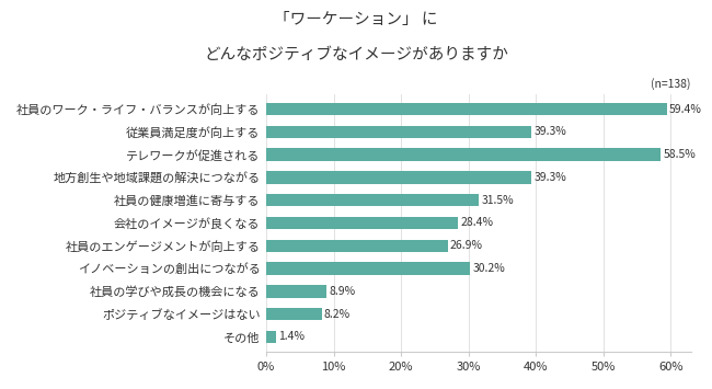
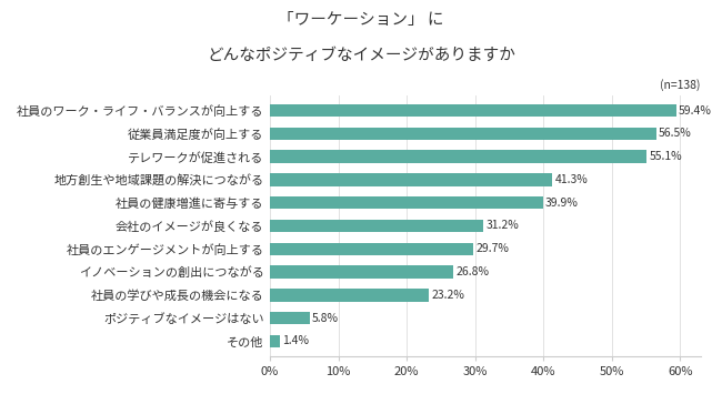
従業員満足度が向上する: 39.3% -> 56.5%
テレワークが促進される: 58.5% -> 55.1%
地方創生や地域課題の解決につながる: 39.3% -> 41.3%
社員の健康増進に寄与する: 31.5% -> 39.9%
会社のイメージが良くなる: 28.4% -> 31.2%
社員のエンゲージメントが向上する: 26.9% -> 29.7%
イノベーションの創出につながる: 30.2% -> 26.8%
社員の学びや成長の機会になる: 8.9% -> 23.2%
ポジティブなイメージはない: 8.2% -> 5.8%
